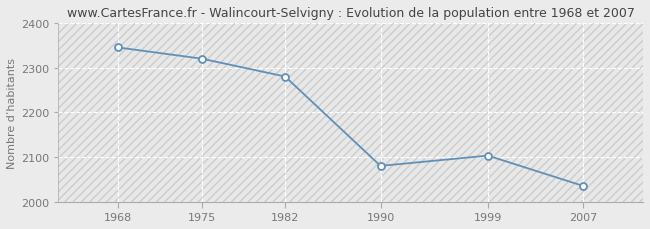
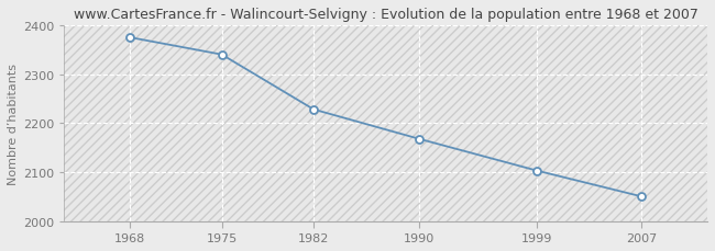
1968: 2345 -> 2375
1975: 2320 -> 2340
1982: 2280 -> 2228
1990: 2080 -> 2168
2007: 2035 -> 2050
